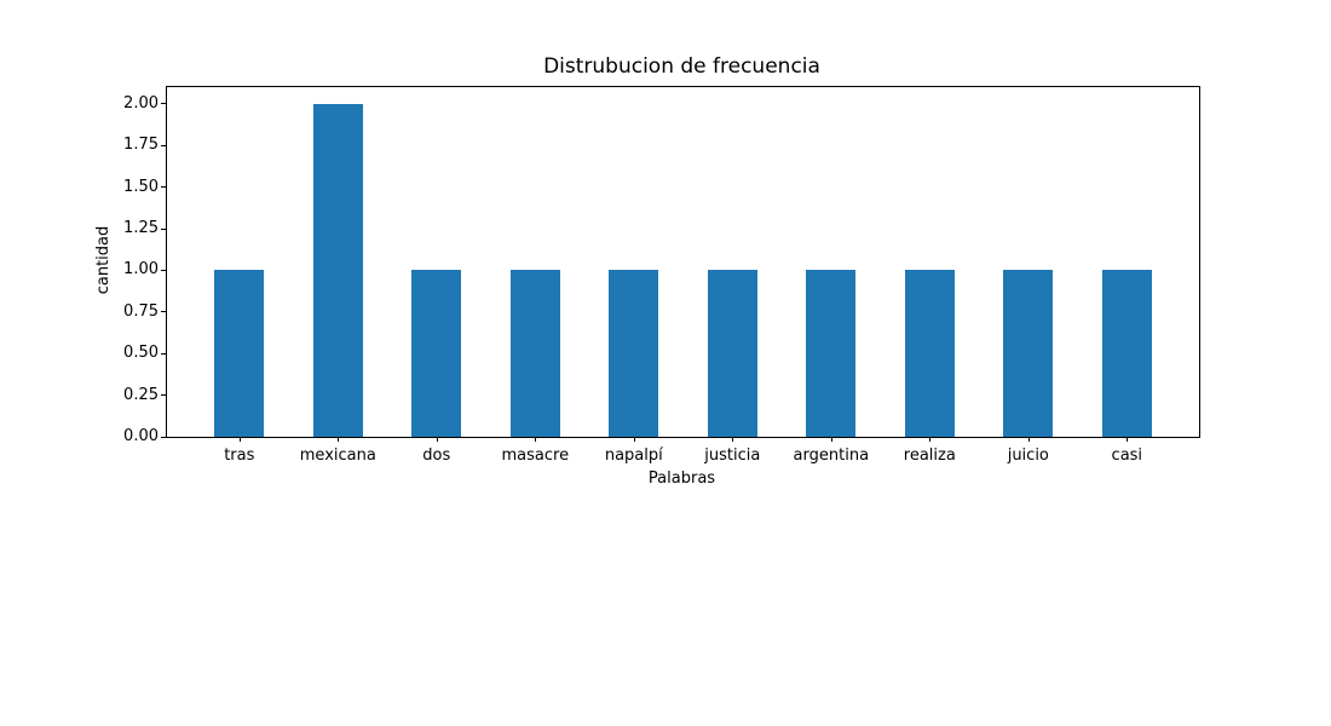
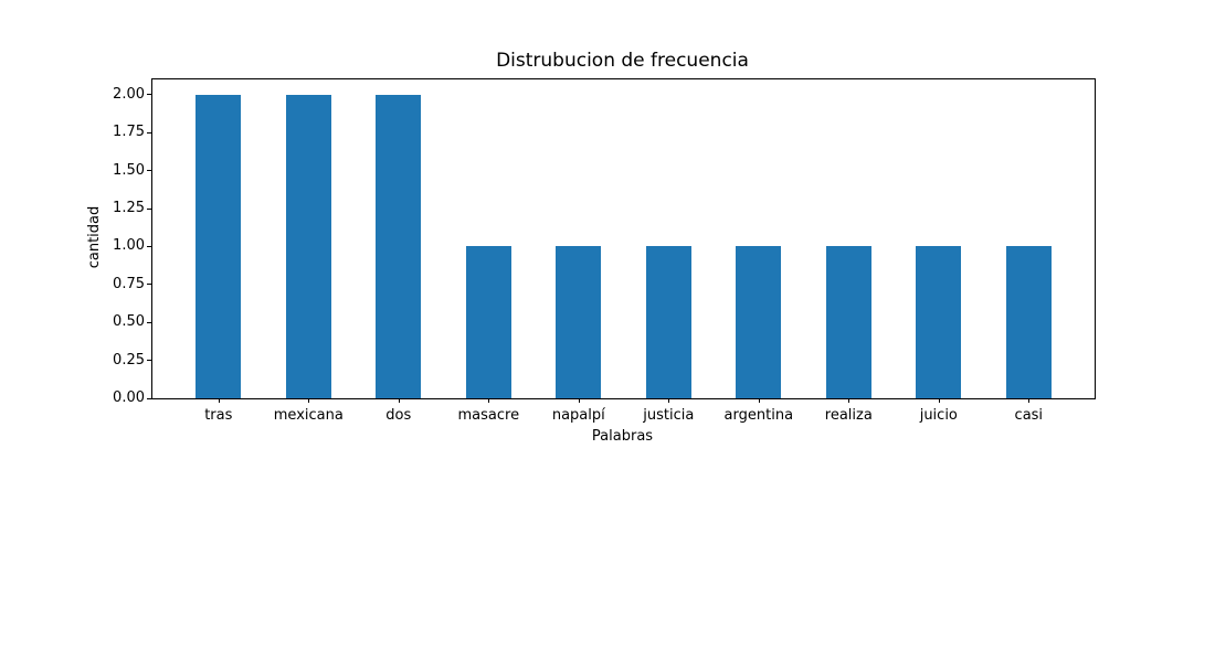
tras: 1 -> 2
dos: 1 -> 2
